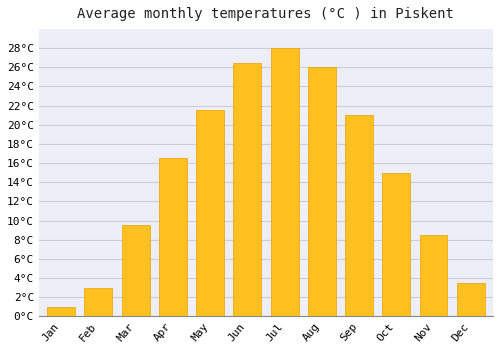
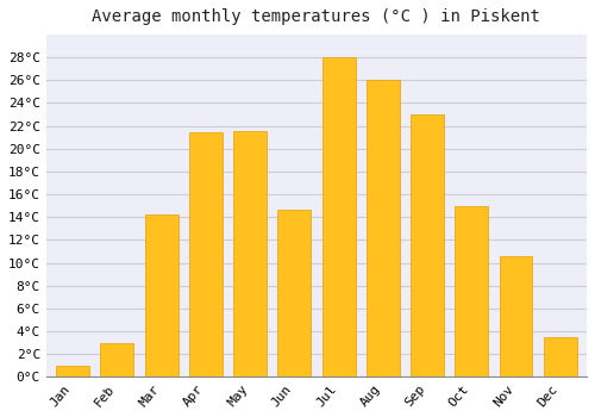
Mar: 9.5°C -> 14.2°C
Apr: 16.5°C -> 21.4°C
Jun: 26.5°C -> 14.6°C
Sep: 21.0°C -> 23.0°C
Nov: 8.5°C -> 10.6°C
